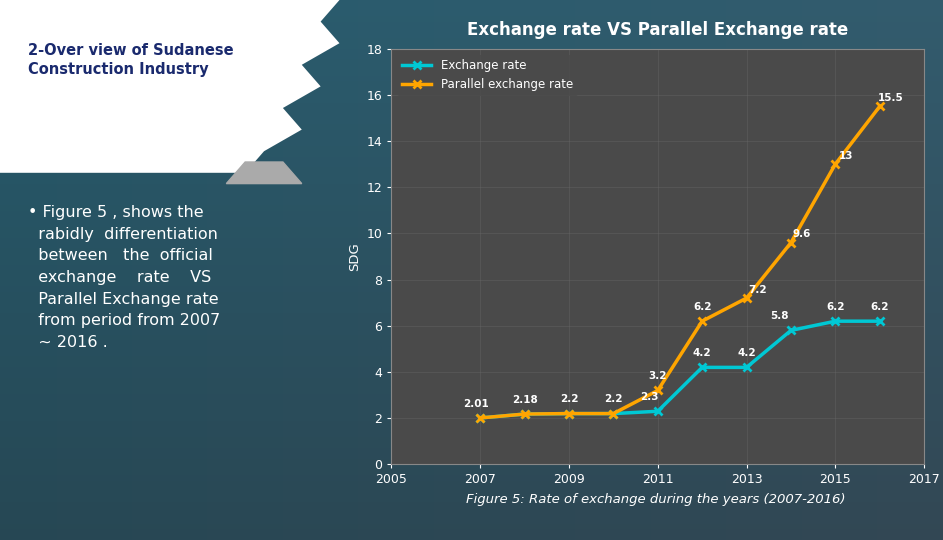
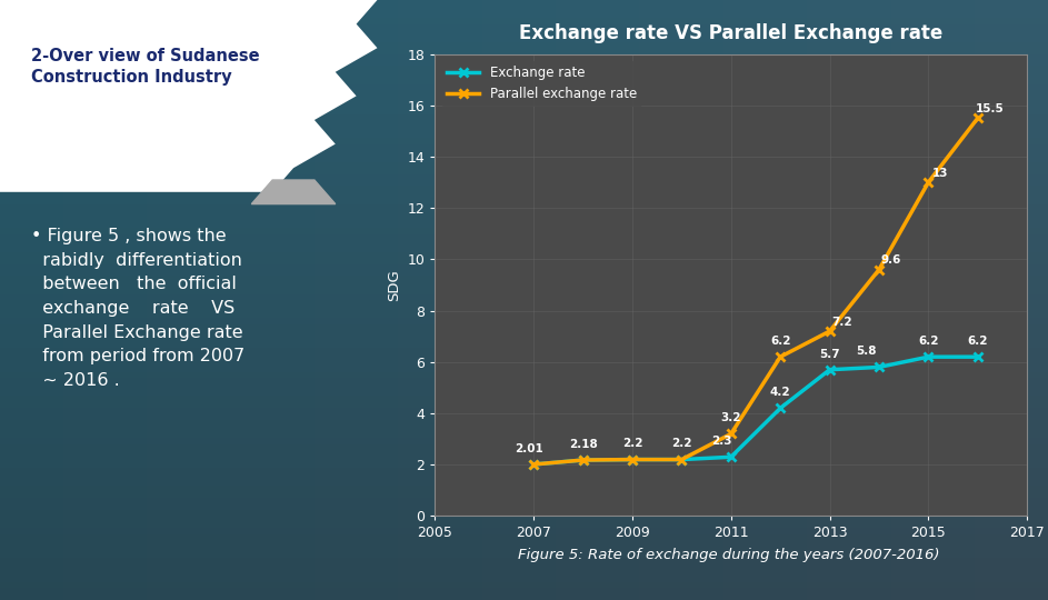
Exchange rate/2013: 4.2 -> 5.7
